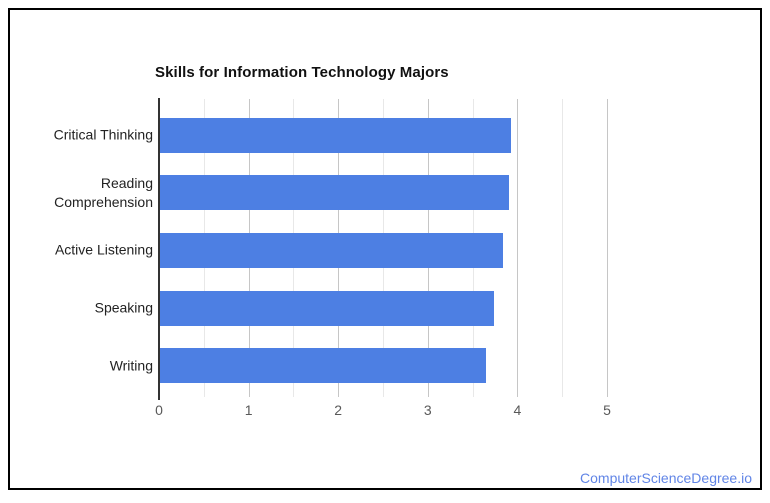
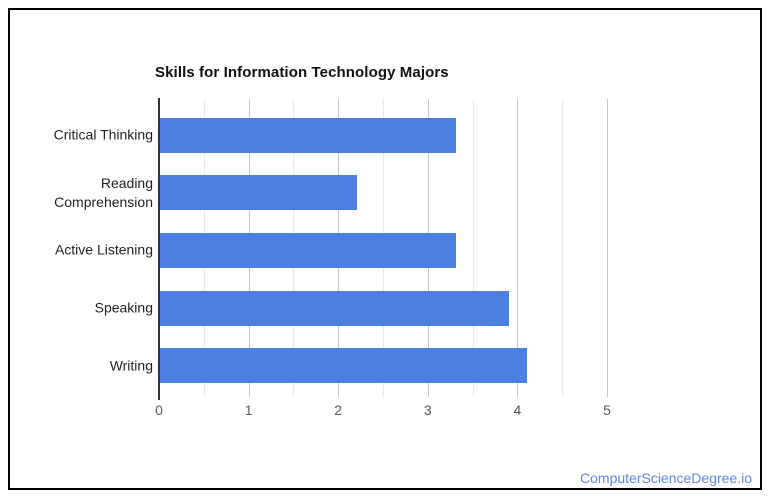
Critical Thinking: 3.9 -> 3.3
Reading Comprehension: 3.9 -> 2.2
Active Listening: 3.8 -> 3.3
Speaking: 3.7 -> 3.9
Writing: 3.6 -> 4.1
